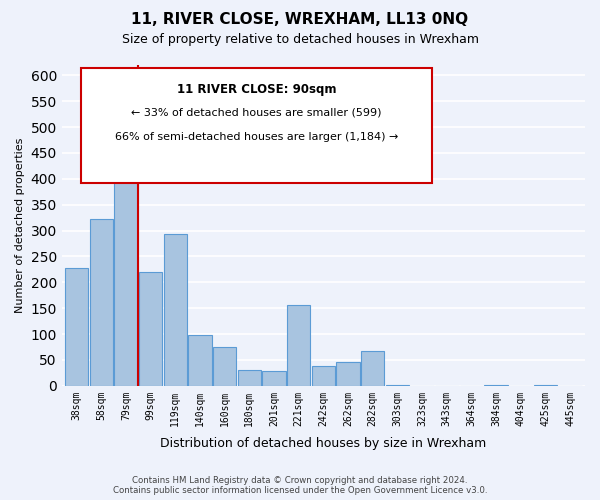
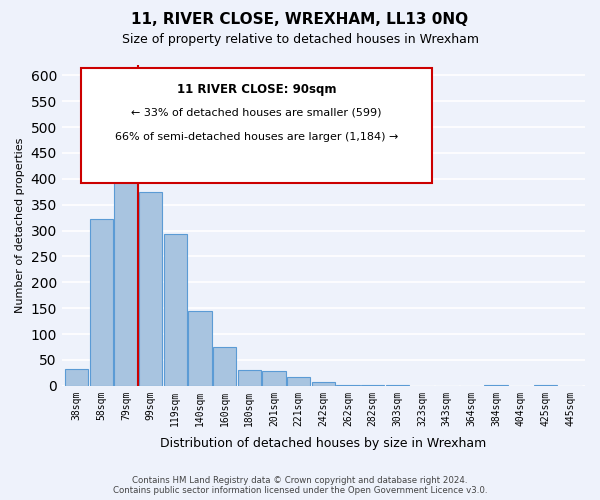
38sqm: 228 -> 32
99sqm: 220 -> 375
140sqm: 98 -> 144
221sqm: 156 -> 16
242sqm: 38 -> 7
262sqm: 46 -> 2
282sqm: 68 -> 1
